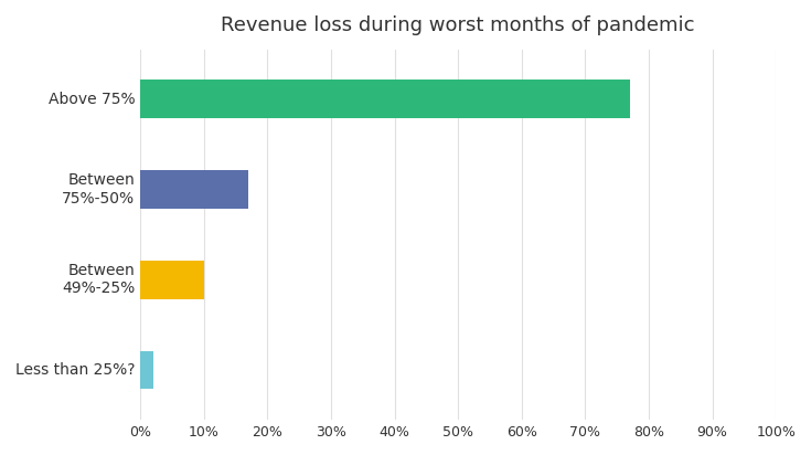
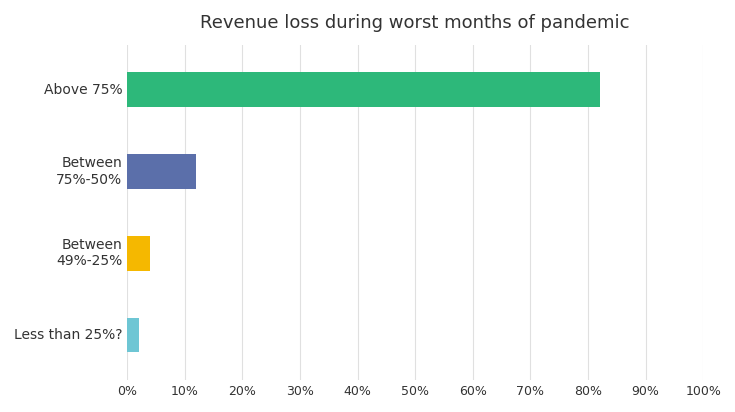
Above 75%: 77% -> 82%
Between 75%-50%: 17% -> 12%
Between 49%-25%: 10% -> 4%
